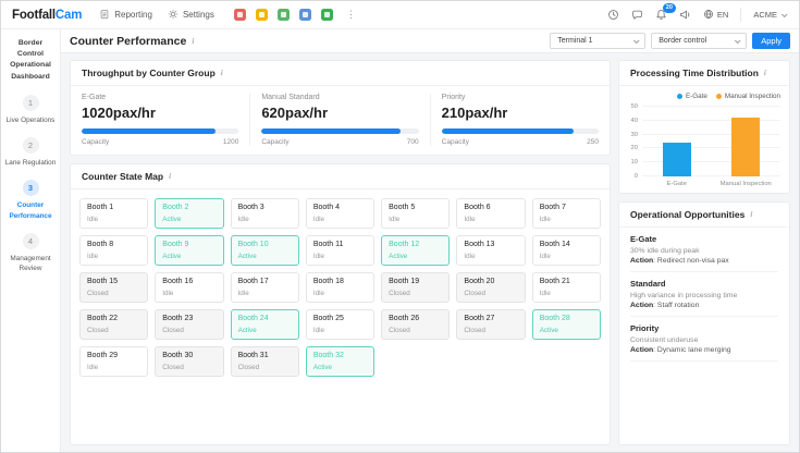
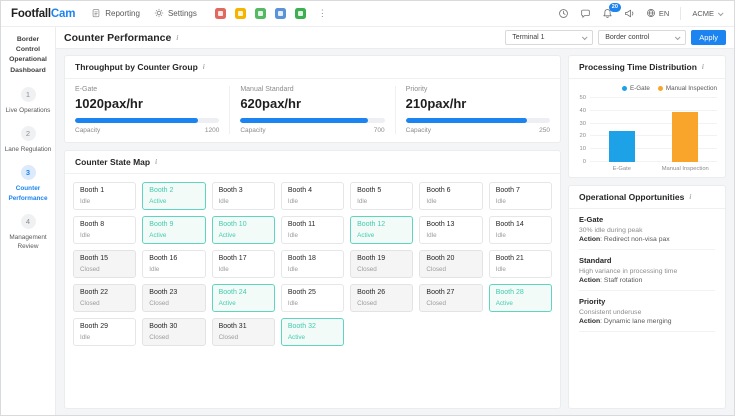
Manual Inspection: 42 -> 39
